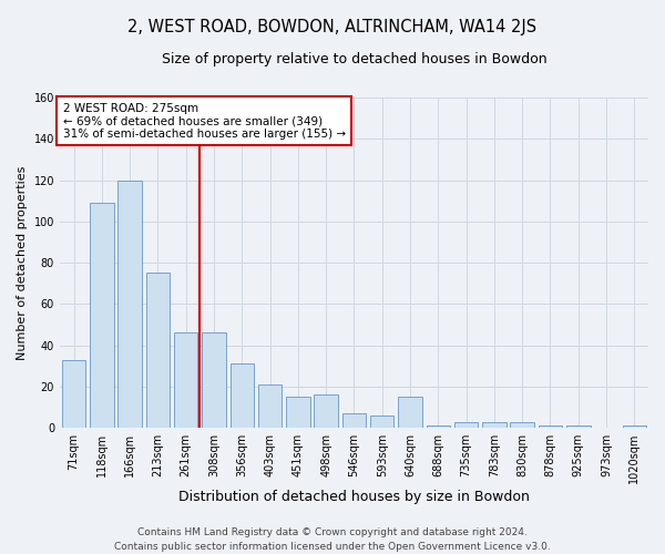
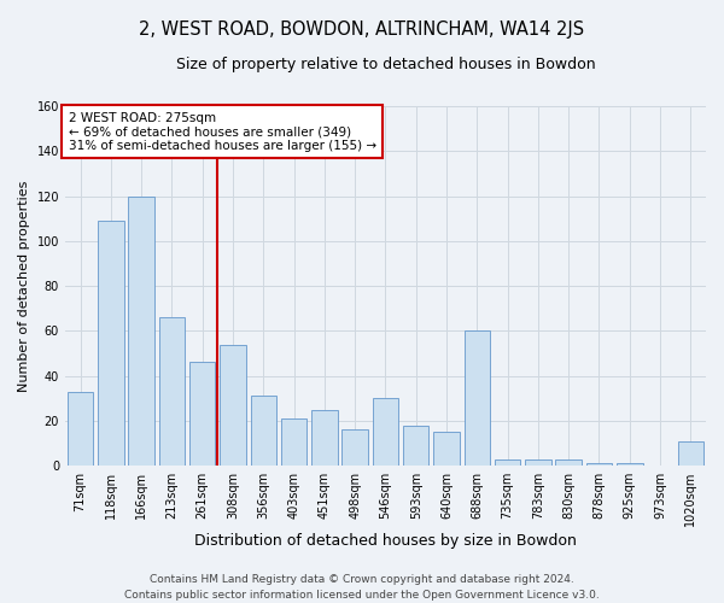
213sqm: 75 -> 66
308sqm: 46 -> 54
451sqm: 15 -> 25
546sqm: 7 -> 30
593sqm: 6 -> 18
688sqm: 1 -> 60
1020sqm: 1 -> 11
